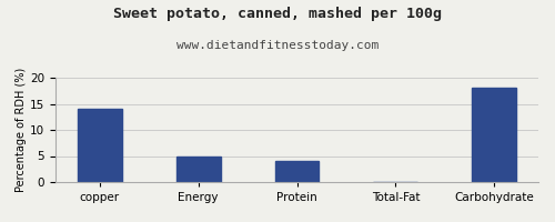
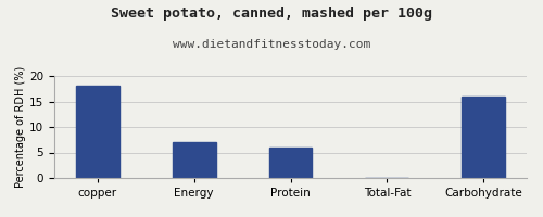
copper: 14 -> 18
Energy: 5 -> 7
Protein: 4 -> 6
Carbohydrate: 18 -> 16
